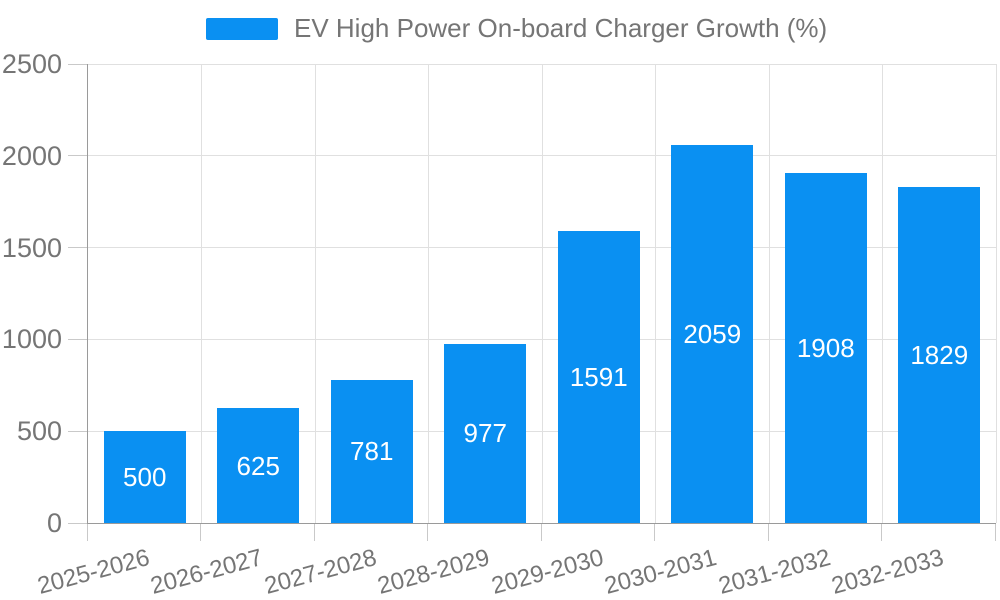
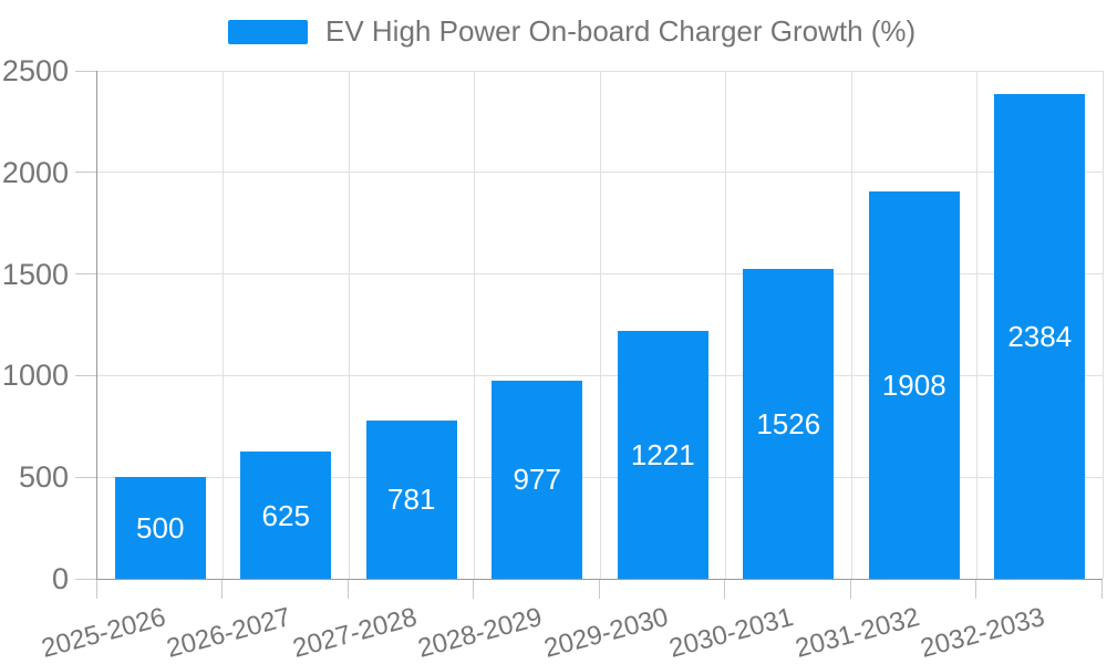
2029-2030: 1591 -> 1221
2030-2031: 2059 -> 1526
2032-2033: 1829 -> 2384
